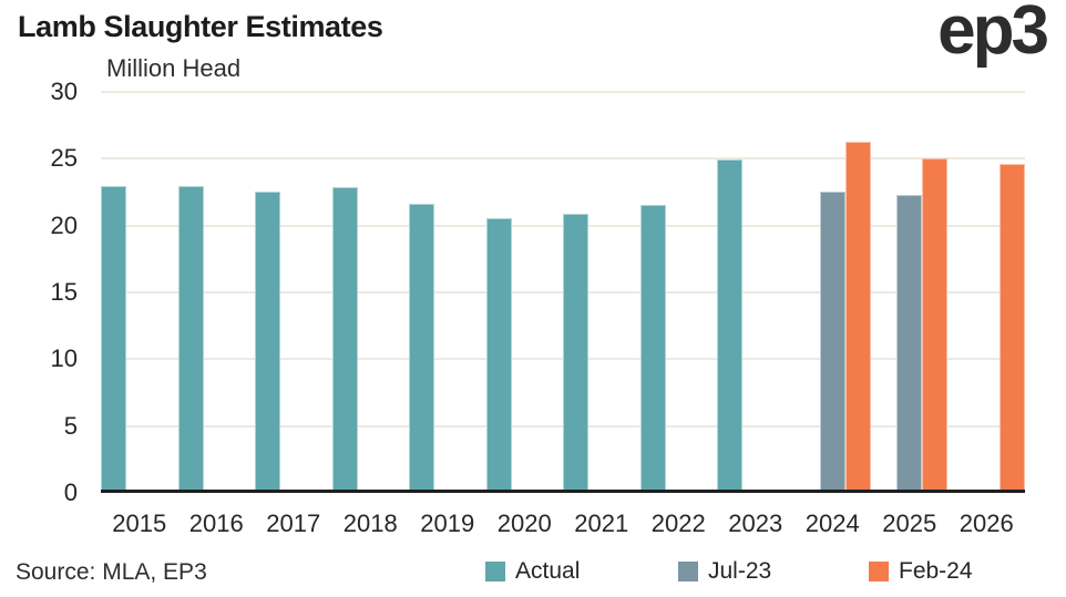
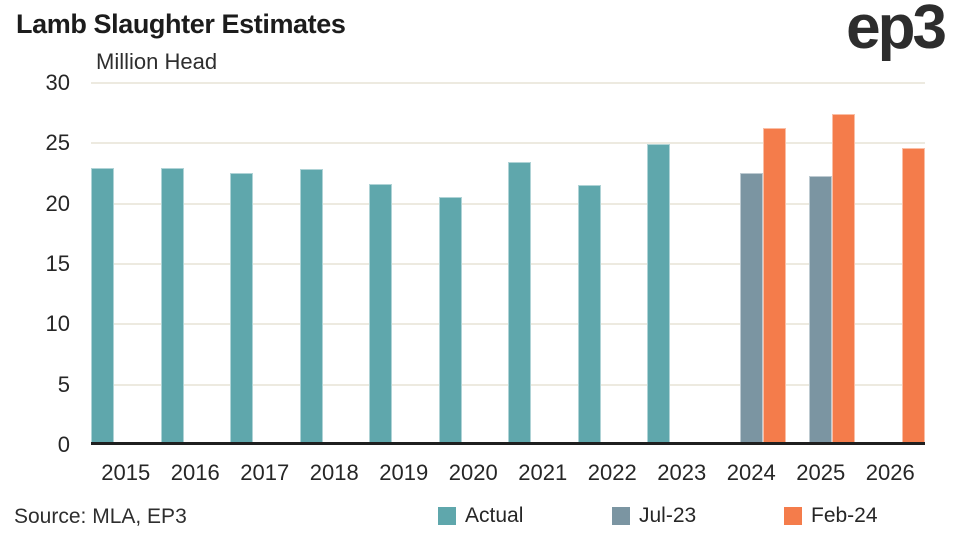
Actual/2021: 20.8 -> 23.4
Feb-24/2025: 25.0 -> 27.4
